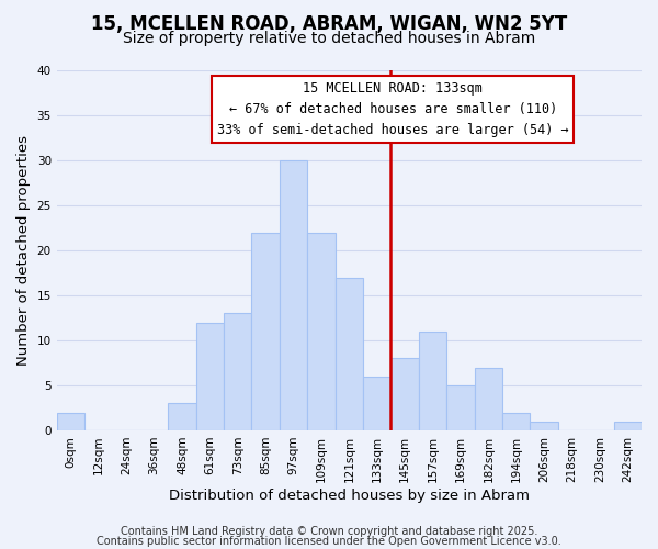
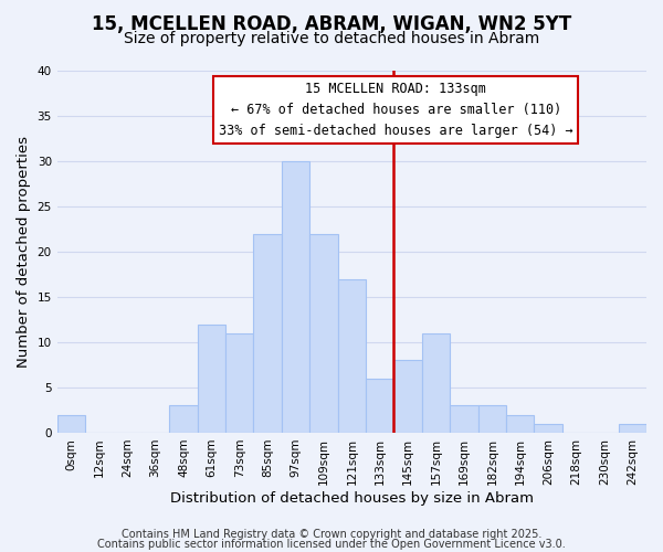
73sqm: 13 -> 11
169sqm: 5 -> 3
182sqm: 7 -> 3
